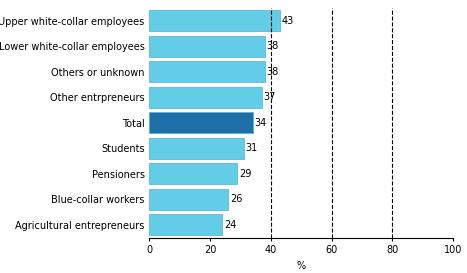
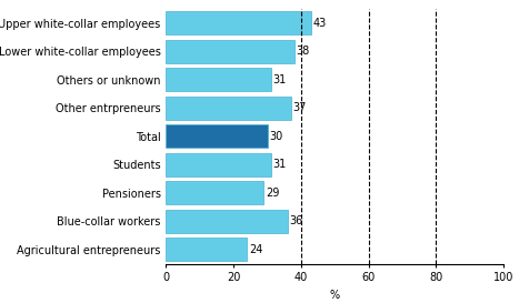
Others or unknown: 38 -> 31
Total: 34 -> 30
Blue-collar workers: 26 -> 36
